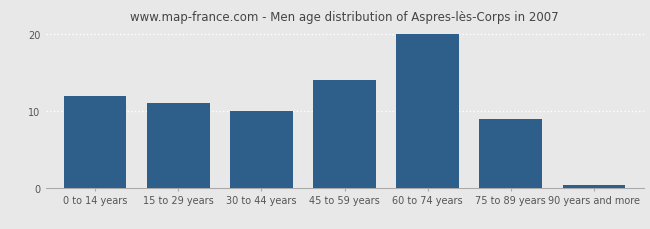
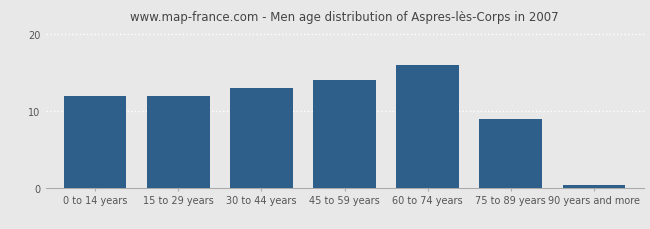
15 to 29 years: 11.0 -> 12.0
30 to 44 years: 10.0 -> 13.0
60 to 74 years: 20.0 -> 16.0
